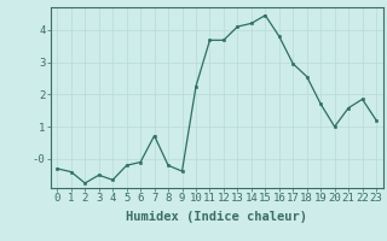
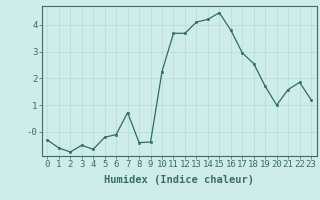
1: -0.40 -> -0.60
8: -0.20 -> -0.40
